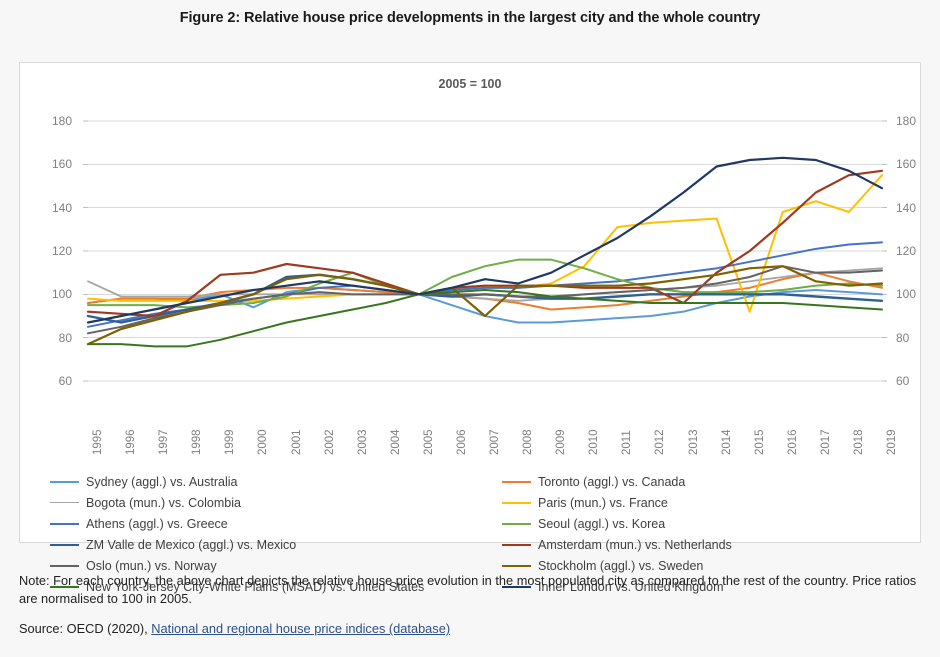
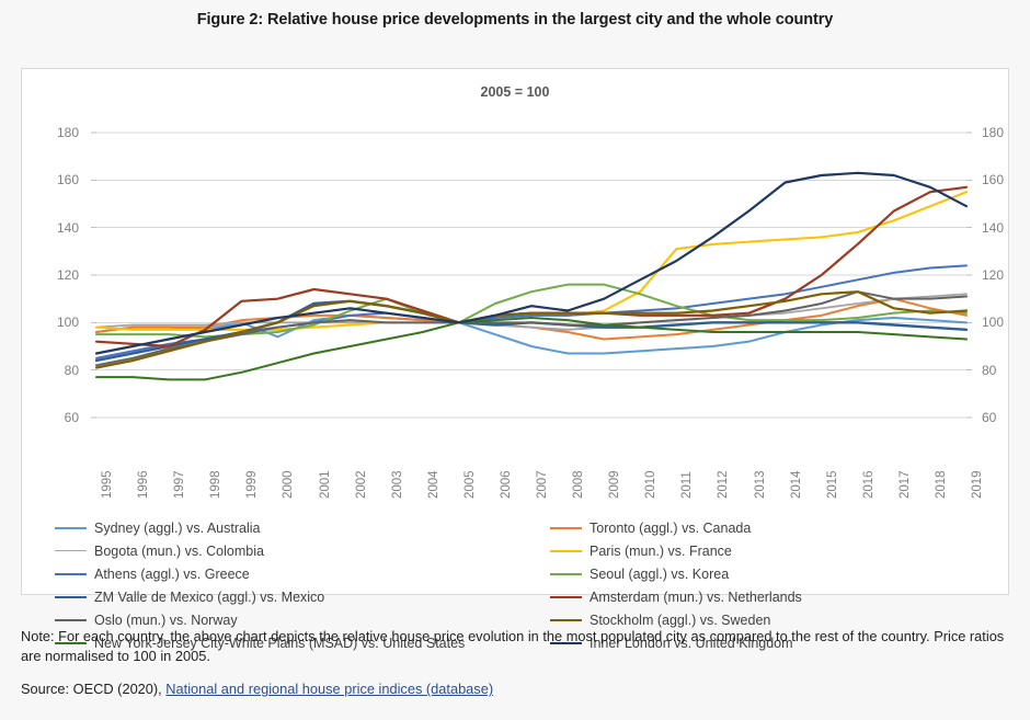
Bogota (mun.) vs. Colombia/1995: 106 -> 98
ZM Valle de Mexico (aggl.) vs. Mexico/1995: 90 -> 84
Stockholm (aggl.) vs. Sweden/1995: 77 -> 81
Stockholm (aggl.) vs. Sweden/2007: 90 -> 104
Amsterdam (mun.) vs. Netherlands/2013: 96 -> 104
Paris (mun.) vs. France/2015: 92 -> 136
Paris (mun.) vs. France/2018: 138 -> 149
